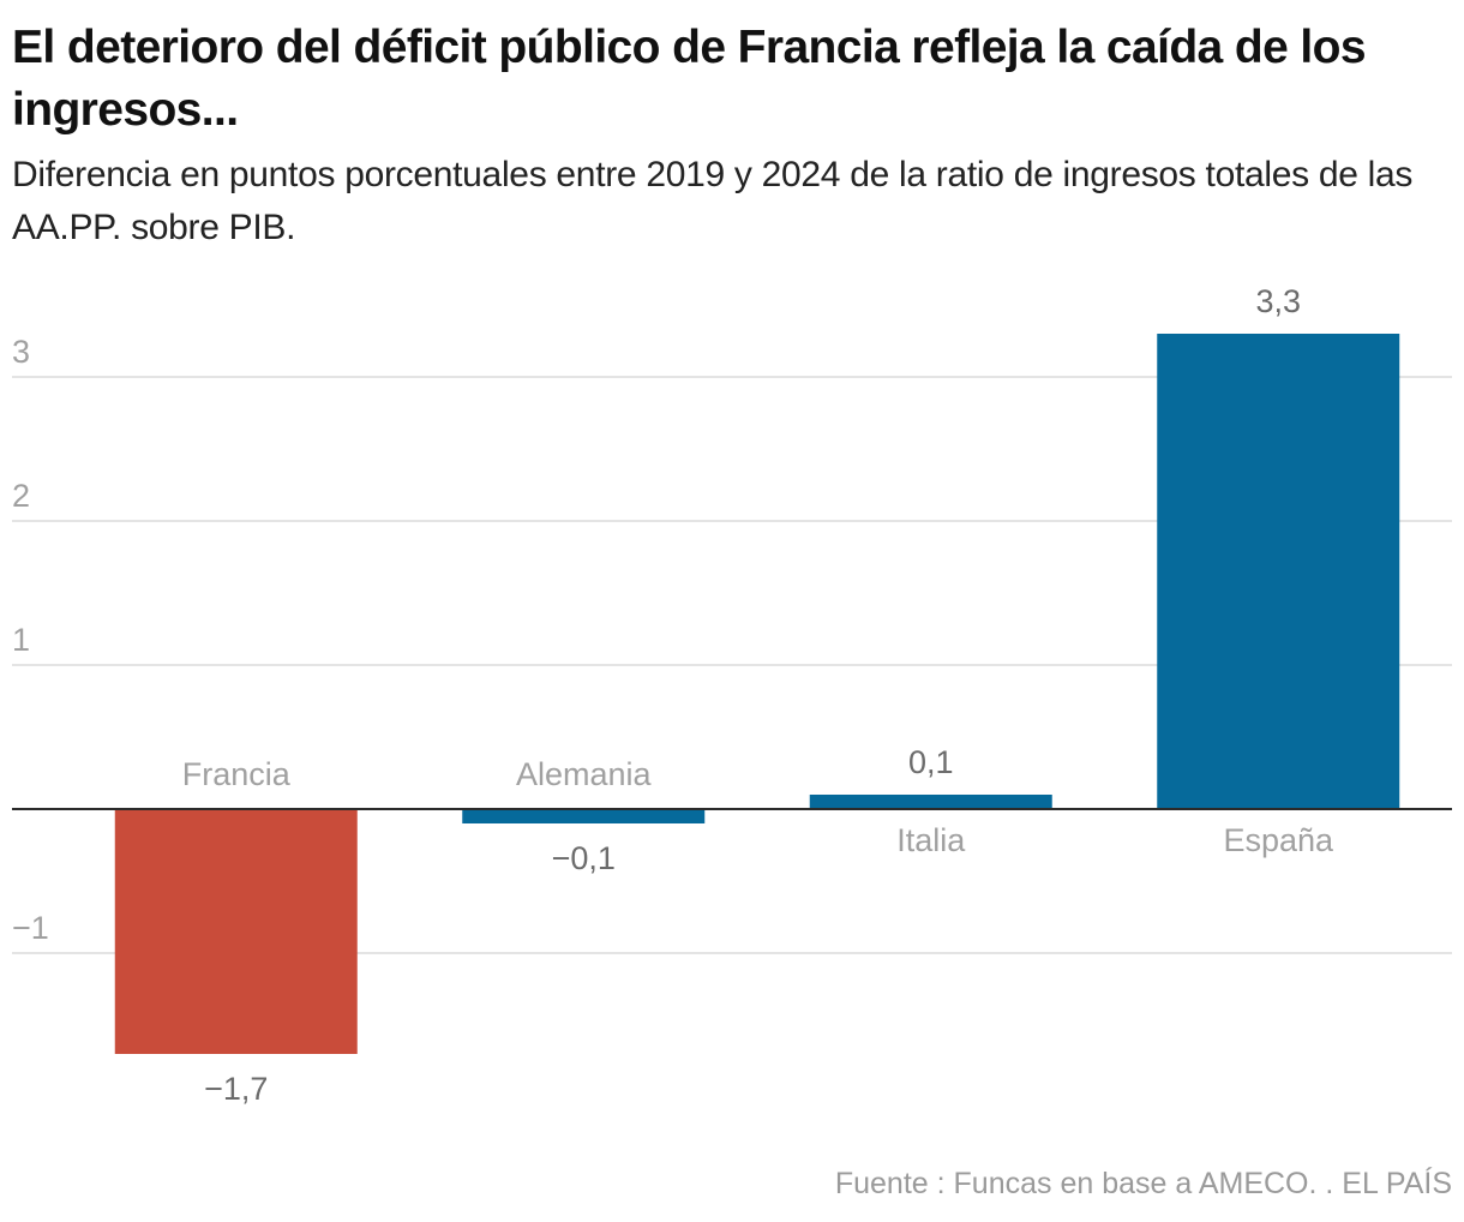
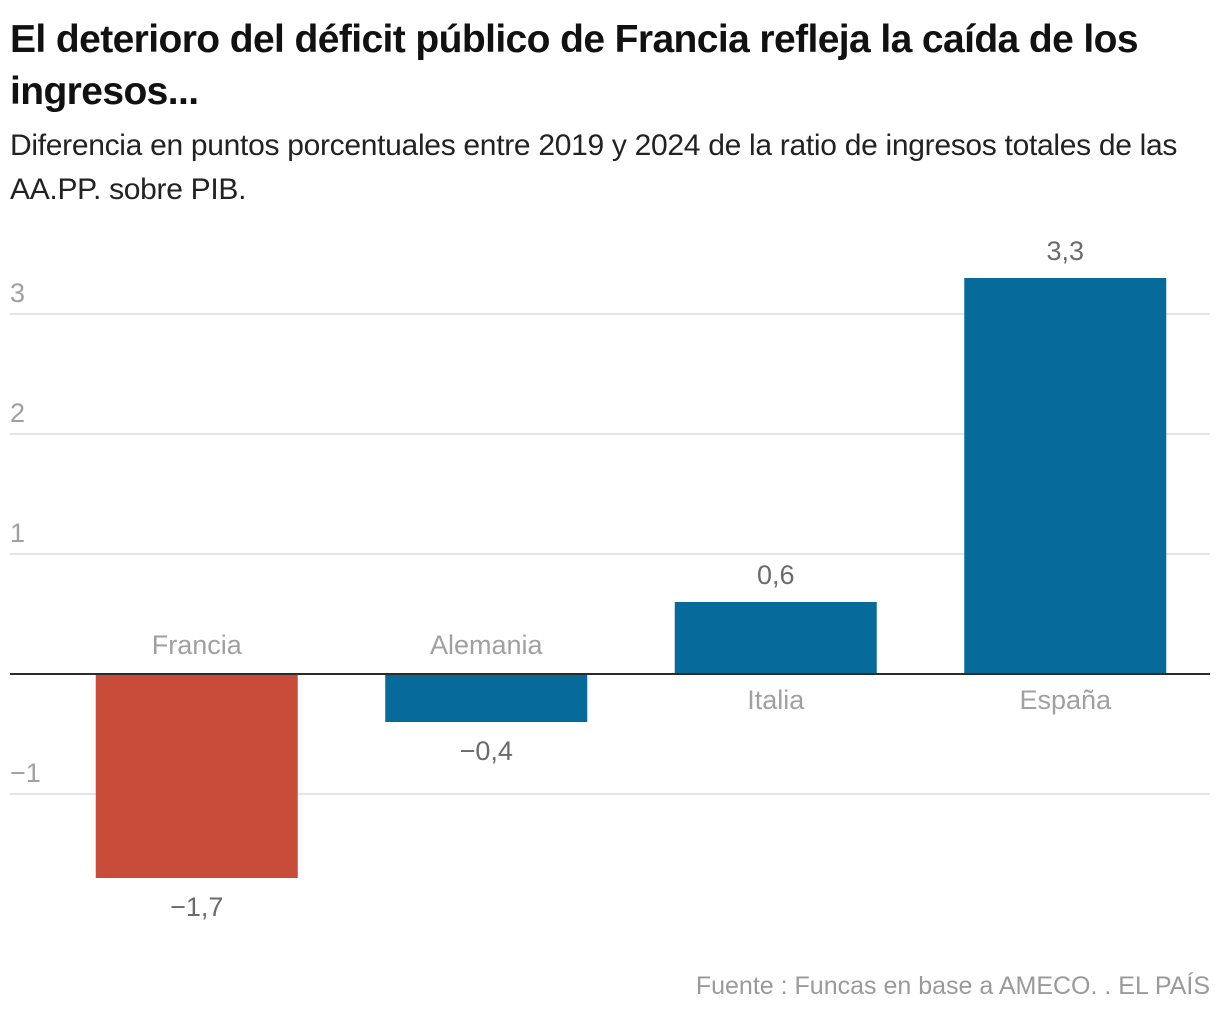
Alemania: −0,1 -> −0,4
Italia: 0,1 -> 0,6
